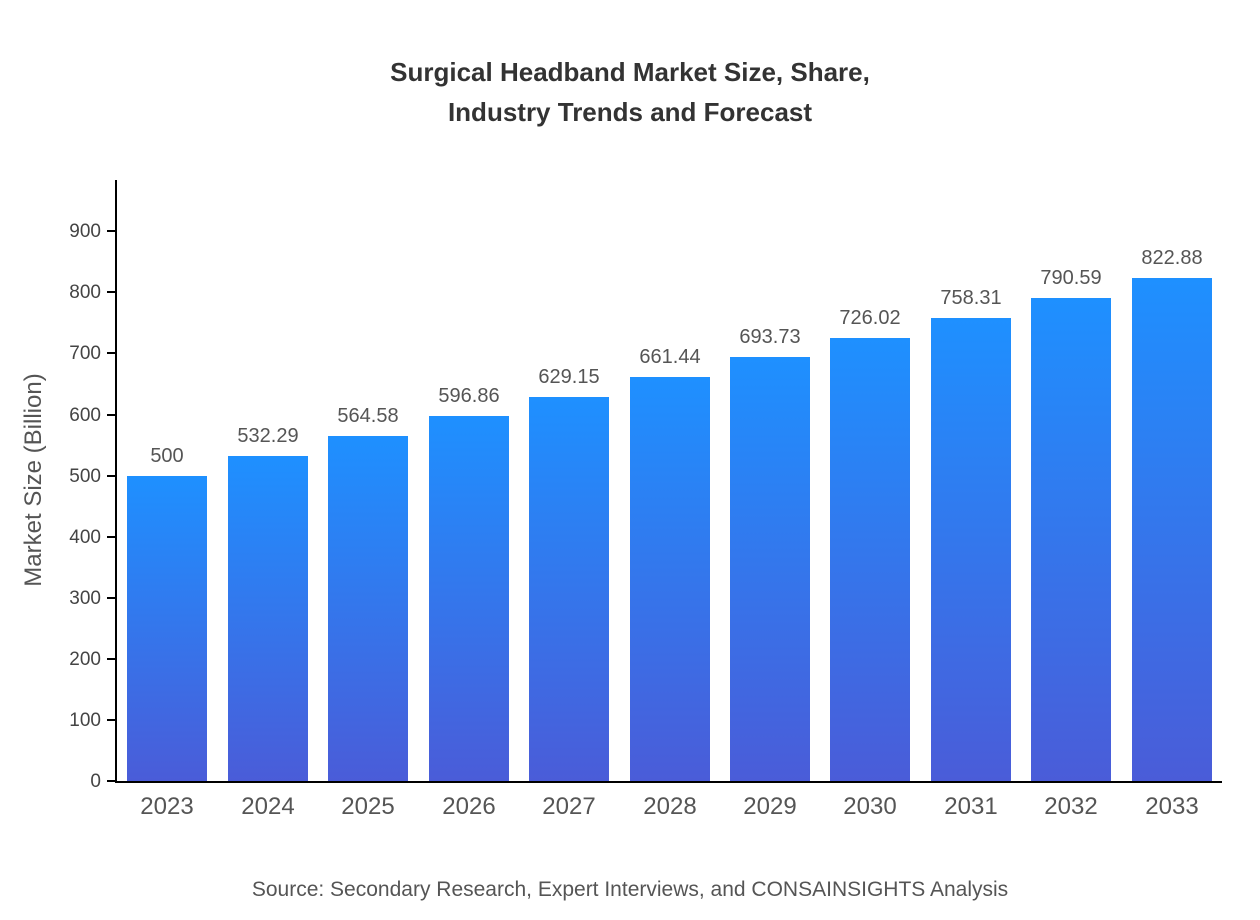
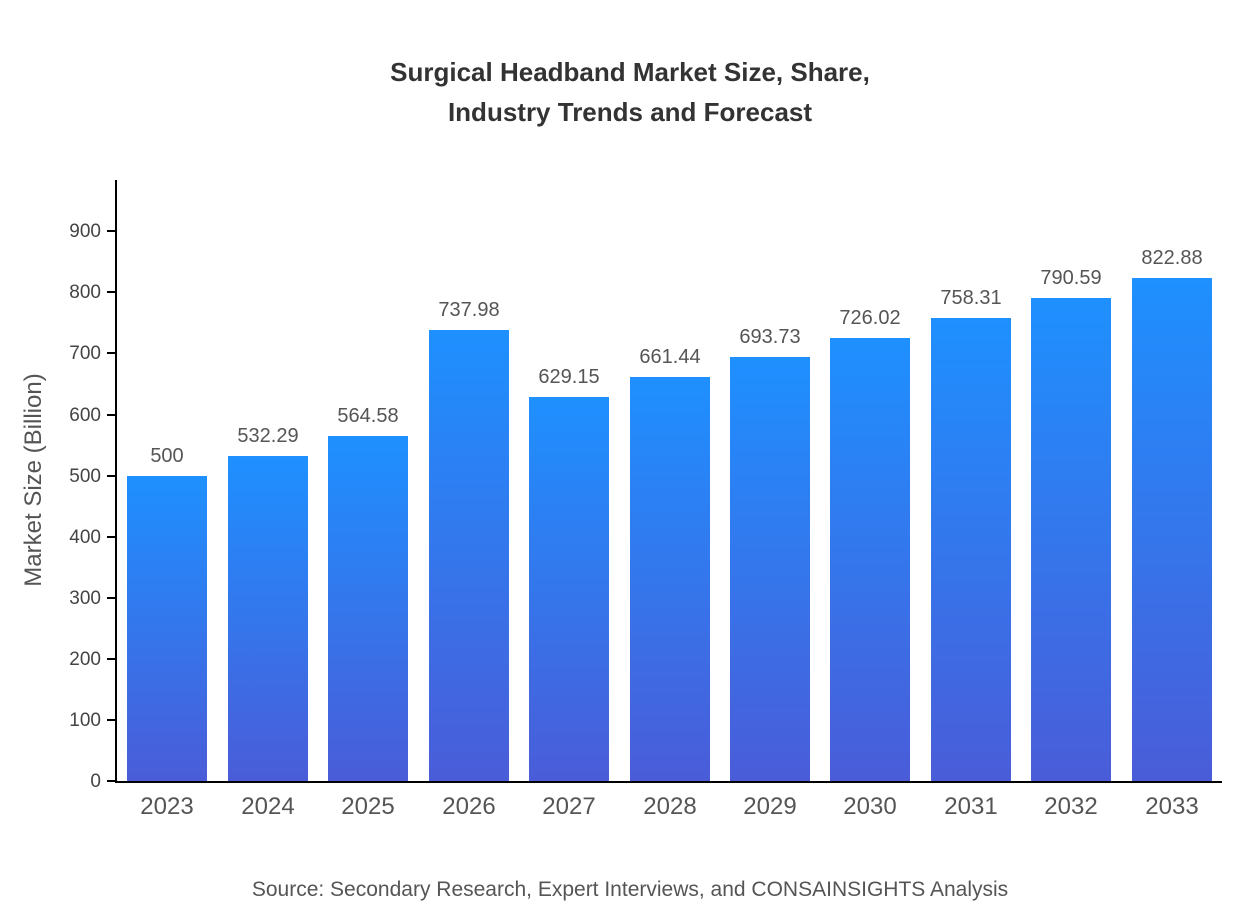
2026: 596.86 -> 737.98
